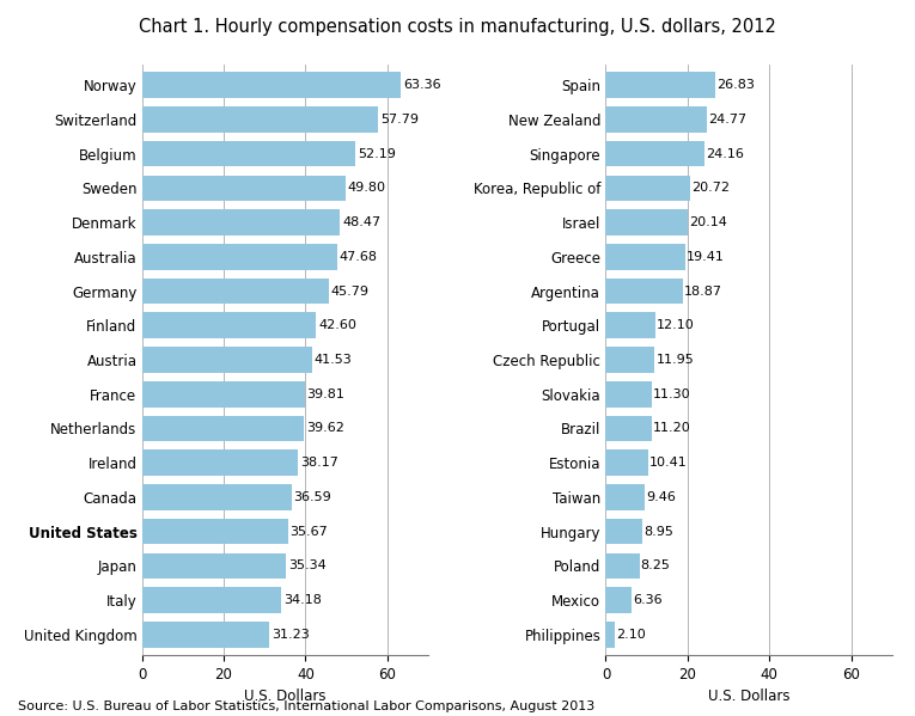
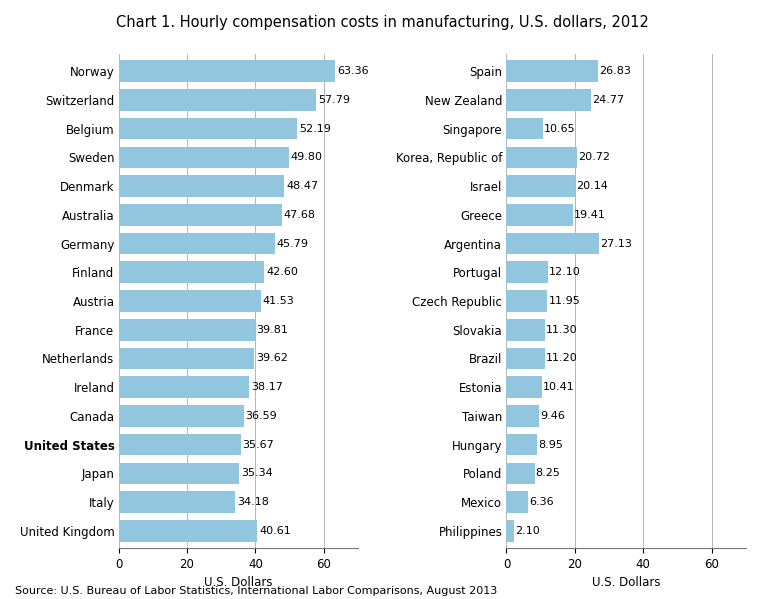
United Kingdom: 31.23 -> 40.61
Singapore: 24.16 -> 10.65
Argentina: 18.87 -> 27.13
